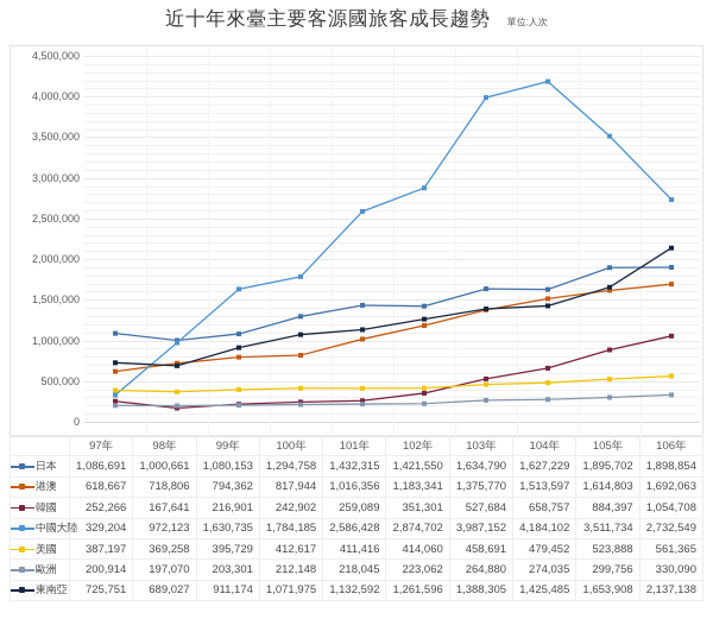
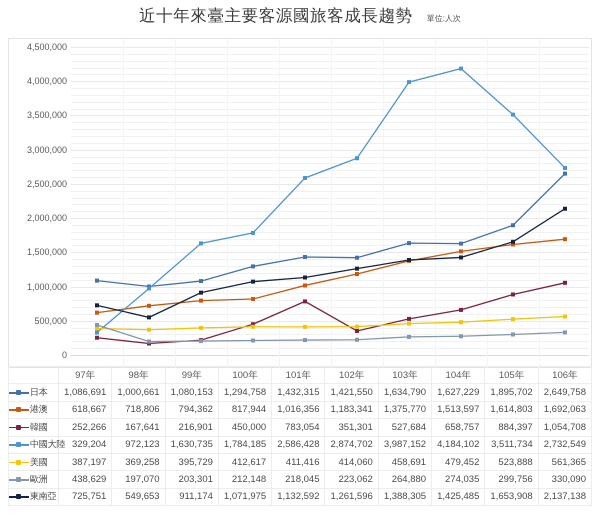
歐洲/97年: 200,914 -> 438,629
東南亞/98年: 689,027 -> 549,653
韓國/100年: 242,902 -> 450,000
韓國/101年: 259,089 -> 783,054
日本/106年: 1,898,854 -> 2,649,758
